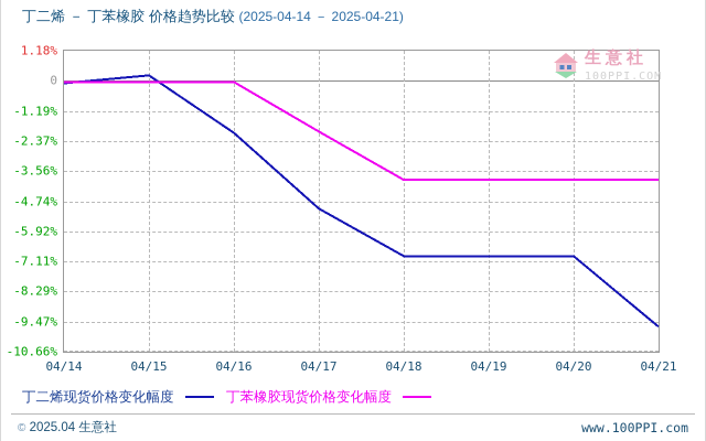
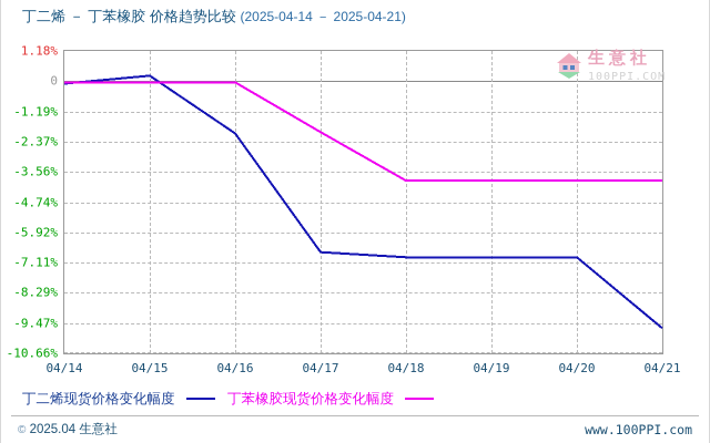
丁二烯现货价格变化幅度/04/17: -5.0% -> -6.7%
